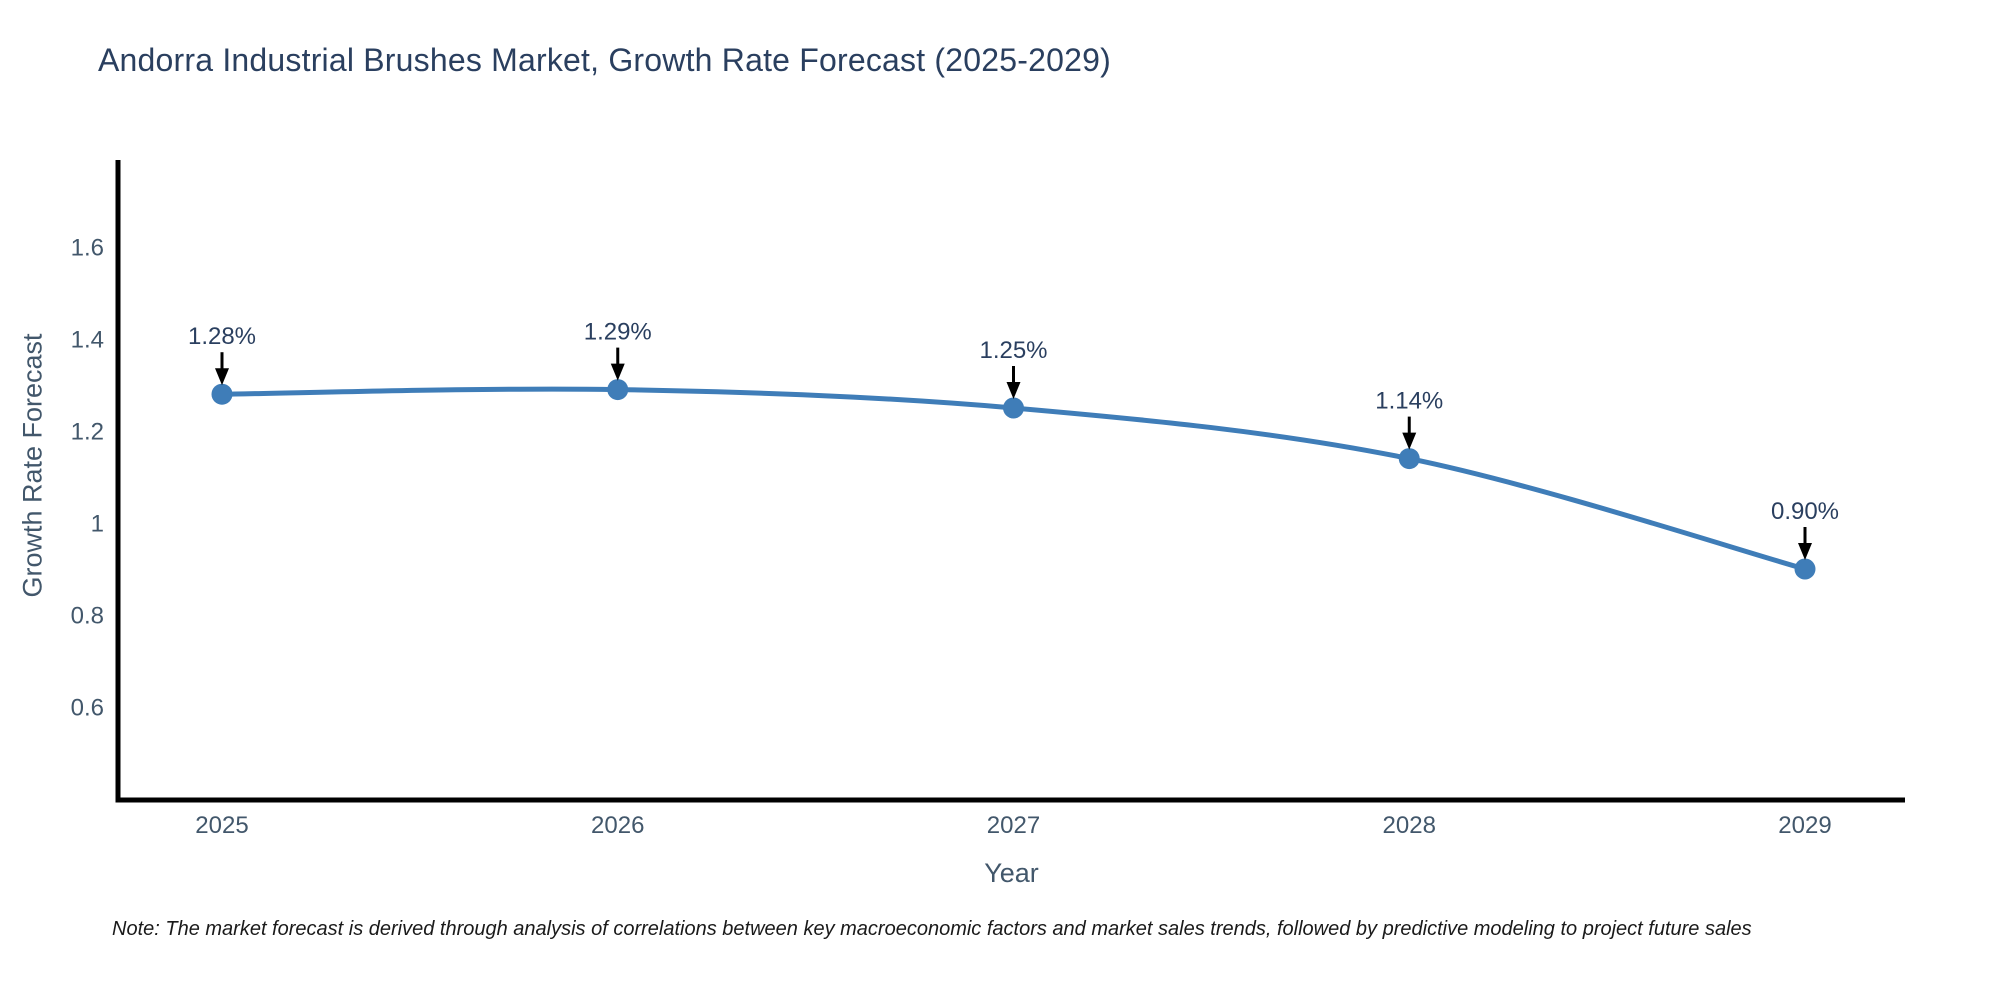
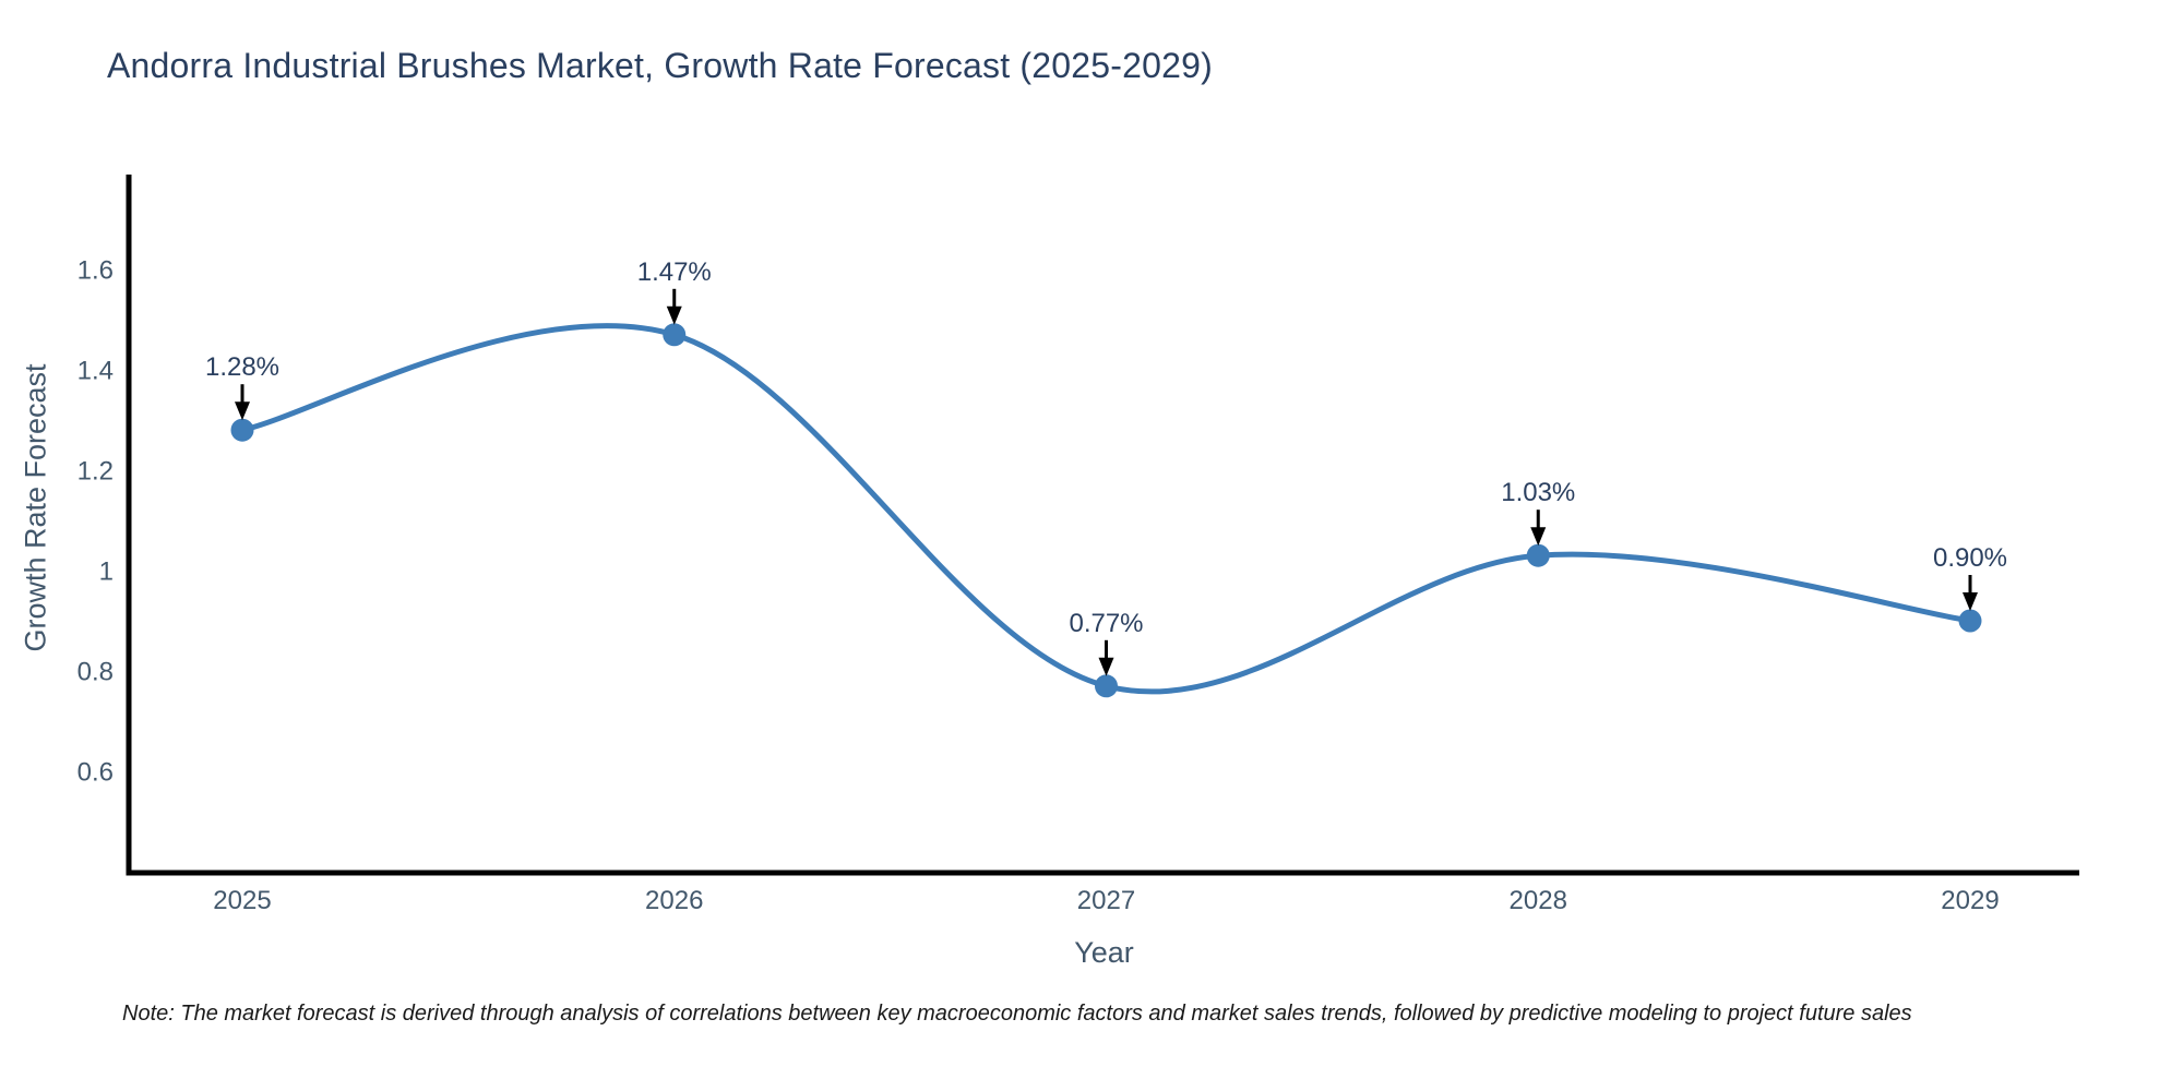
2026: 1.29% -> 1.47%
2027: 1.25% -> 0.77%
2028: 1.14% -> 1.03%
